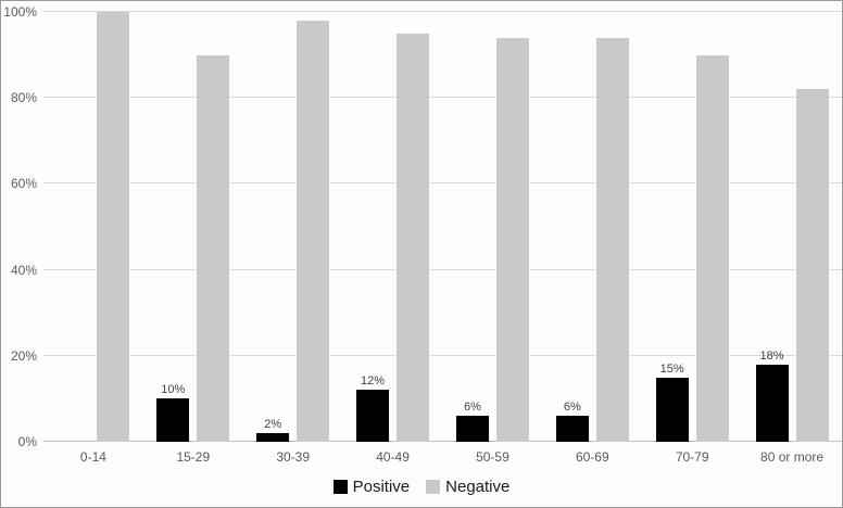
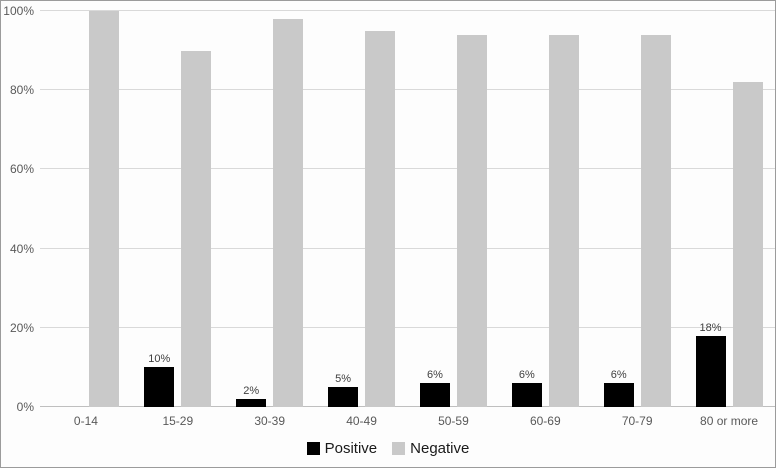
Positive/40-49: 12% -> 5%
Positive/70-79: 15% -> 6%
Negative/70-79: 90% -> 94%
